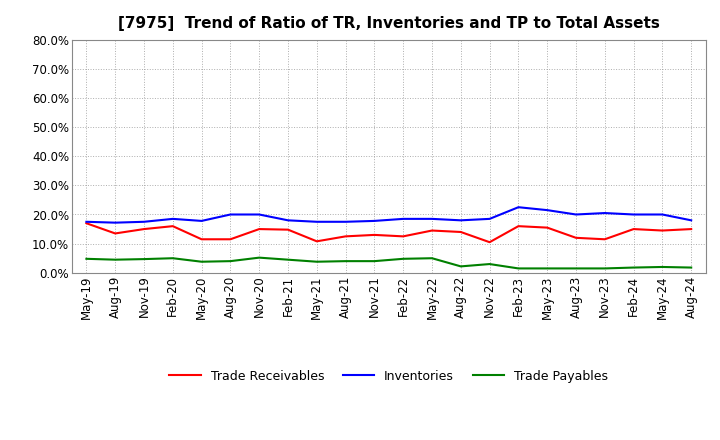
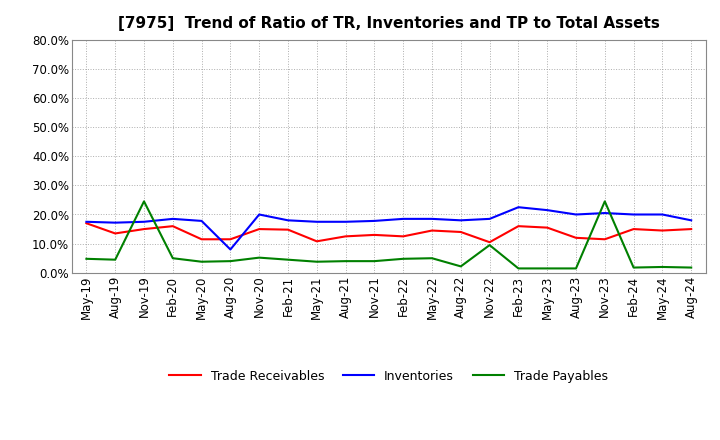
Trade Payables/Nov-19: 4.7% -> 24.5%
Inventories/Aug-20: 20.0% -> 8.0%
Trade Payables/Nov-22: 3.0% -> 9.5%
Trade Payables/Nov-23: 1.5% -> 24.5%
